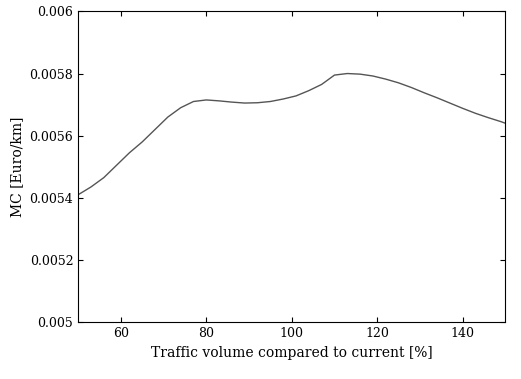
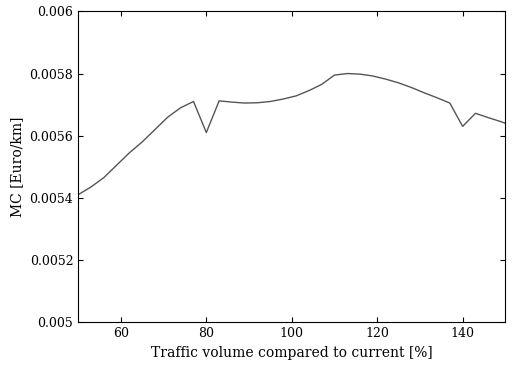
80: 0.005715 -> 0.005610
140: 0.005688 -> 0.005630
